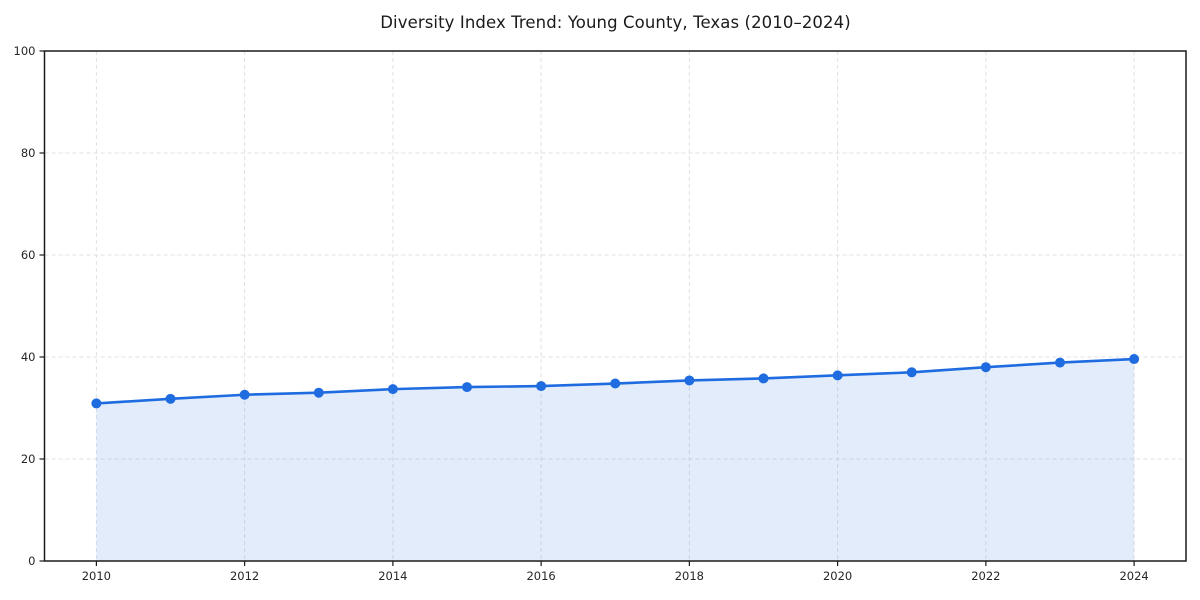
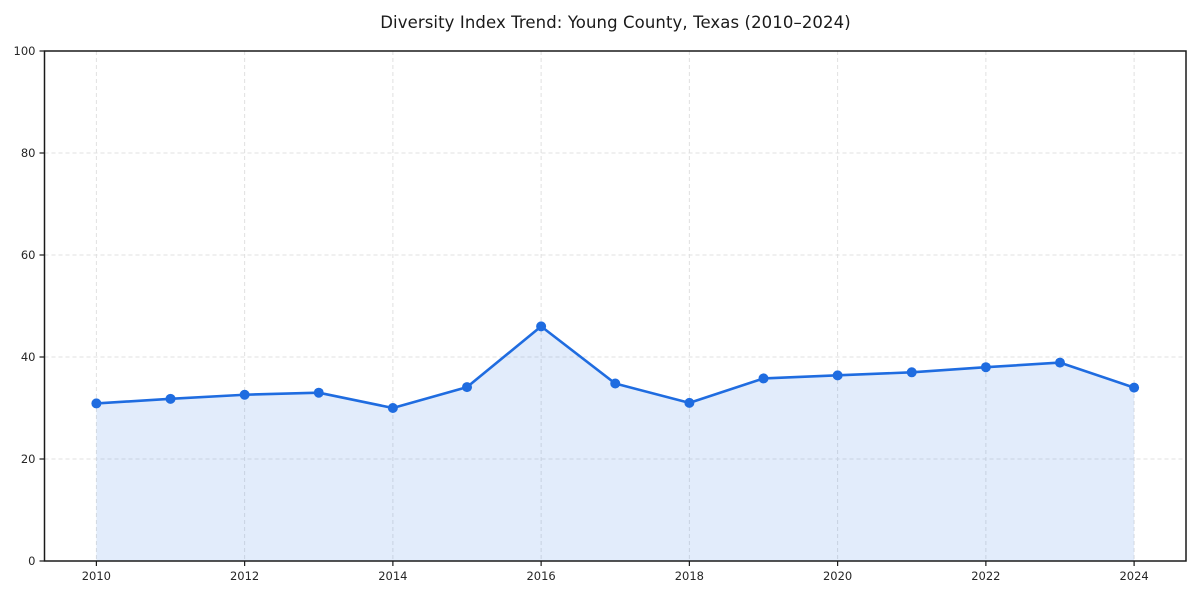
2014: 34 -> 30
2016: 34 -> 46
2018: 35 -> 31
2024: 40 -> 34
